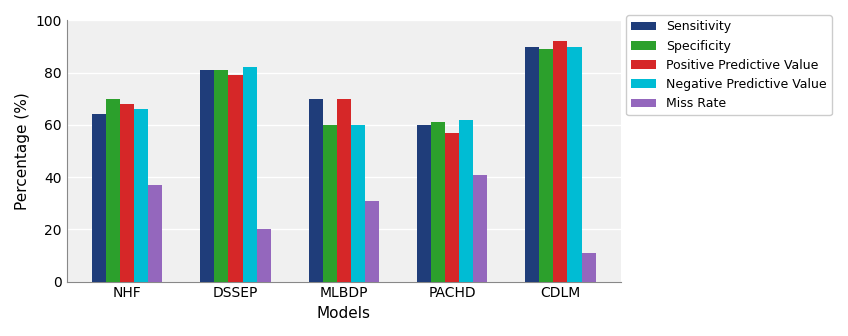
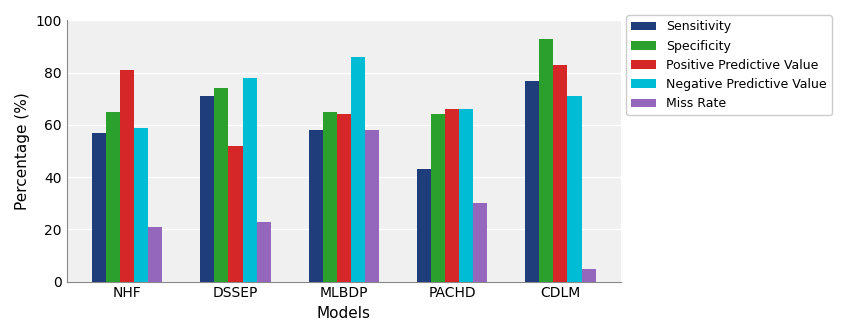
Sensitivity/NHF: 64 -> 57
Specificity/NHF: 70 -> 65
Positive Predictive Value/NHF: 68 -> 81
Negative Predictive Value/NHF: 66 -> 59
Miss Rate/NHF: 37 -> 21
Sensitivity/DSSEP: 81 -> 71
Specificity/DSSEP: 81 -> 74
Positive Predictive Value/DSSEP: 79 -> 52
Negative Predictive Value/DSSEP: 82 -> 78
Miss Rate/DSSEP: 20 -> 23
Sensitivity/MLBDP: 70 -> 58
Specificity/MLBDP: 60 -> 65
Positive Predictive Value/MLBDP: 70 -> 64
Negative Predictive Value/MLBDP: 60 -> 86
Miss Rate/MLBDP: 31 -> 58
Sensitivity/PACHD: 60 -> 43
Specificity/PACHD: 61 -> 64
Positive Predictive Value/PACHD: 57 -> 66
Negative Predictive Value/PACHD: 62 -> 66
Miss Rate/PACHD: 41 -> 30
Sensitivity/CDLM: 90 -> 77
Specificity/CDLM: 89 -> 93
Positive Predictive Value/CDLM: 92 -> 83
Negative Predictive Value/CDLM: 90 -> 71
Miss Rate/CDLM: 11 -> 5
